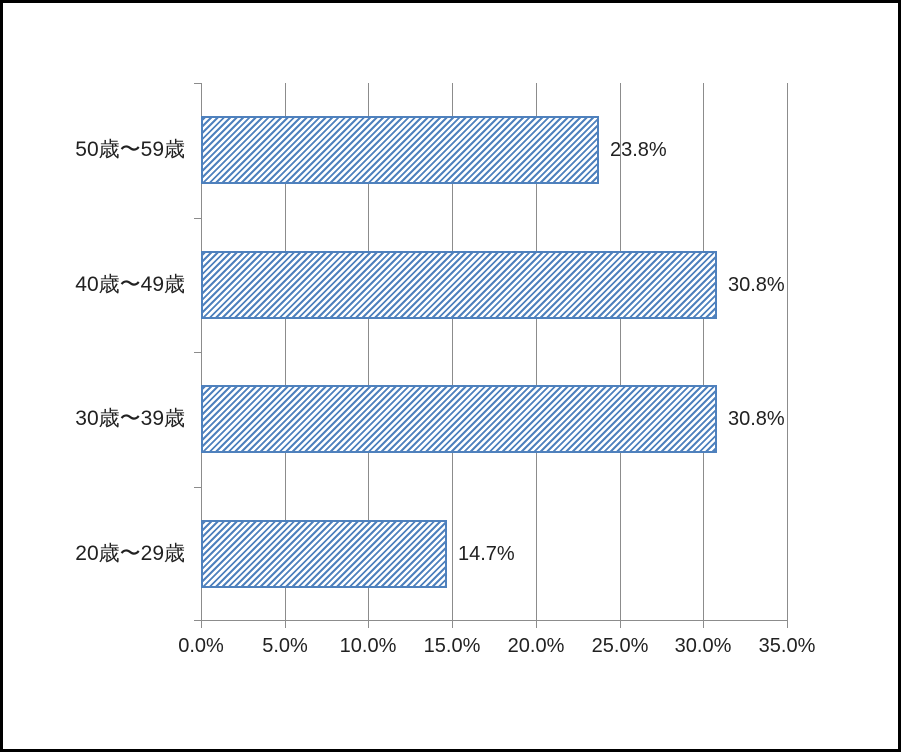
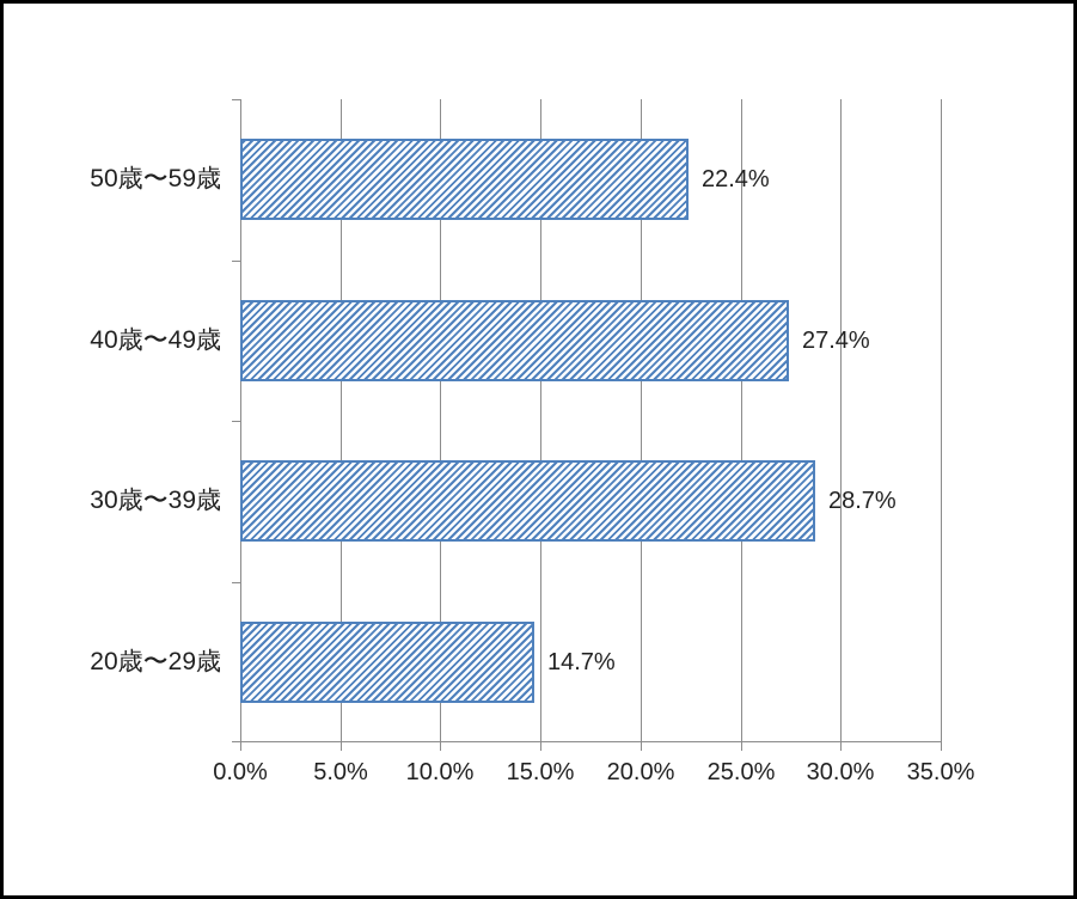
50歳〜59歳: 23.8% -> 22.4%
40歳〜49歳: 30.8% -> 27.4%
30歳〜39歳: 30.8% -> 28.7%
